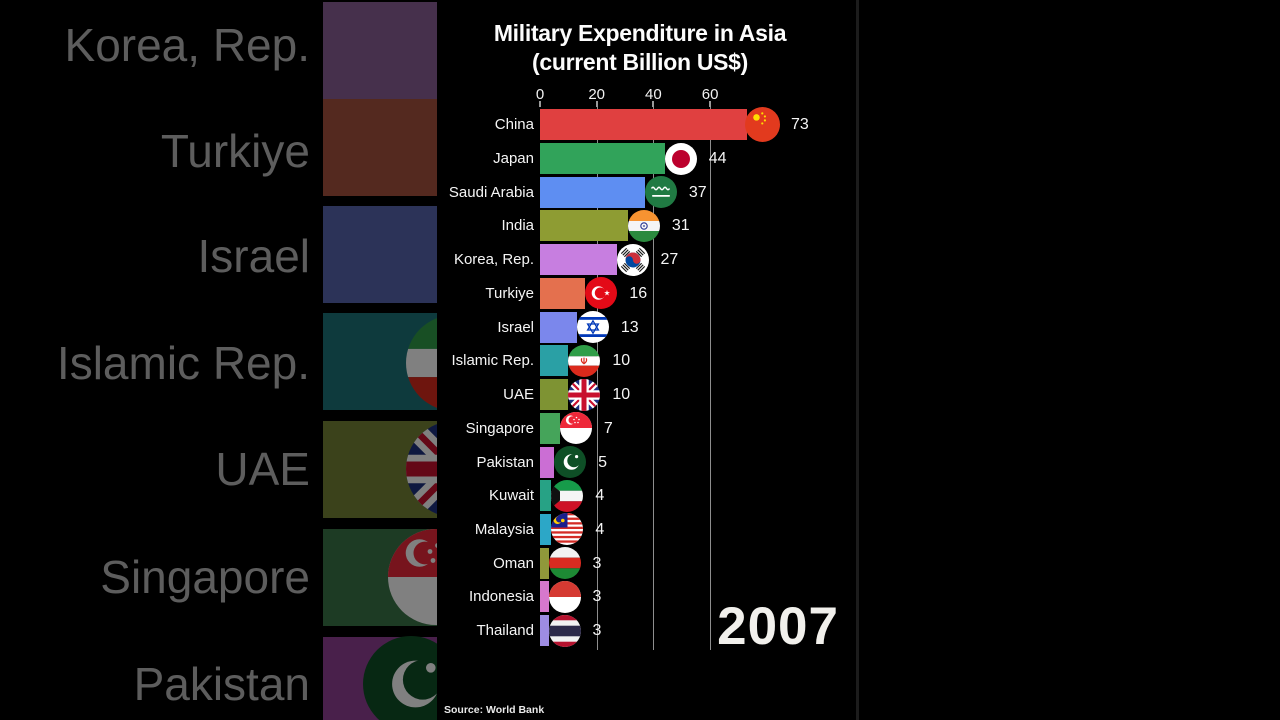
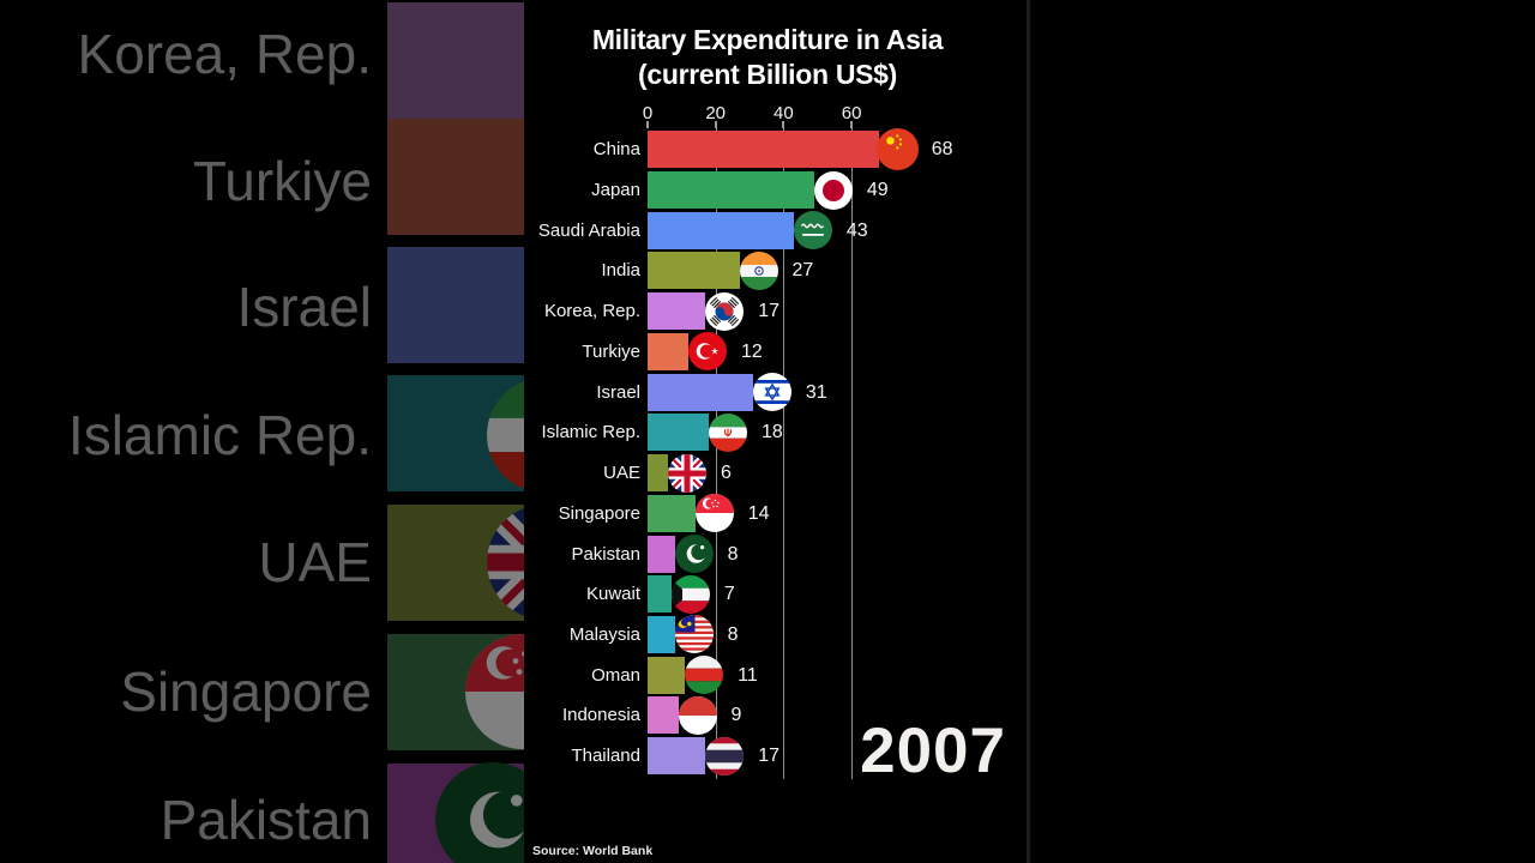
China: 73 -> 68
Japan: 44 -> 49
Saudi Arabia: 37 -> 43
India: 31 -> 27
Korea, Rep.: 27 -> 17
Turkiye: 16 -> 12
Israel: 13 -> 31
Islamic Rep.: 10 -> 18
UAE: 10 -> 6
Singapore: 7 -> 14
Pakistan: 5 -> 8
Kuwait: 4 -> 7
Malaysia: 4 -> 8
Oman: 3 -> 11
Indonesia: 3 -> 9
Thailand: 3 -> 17
